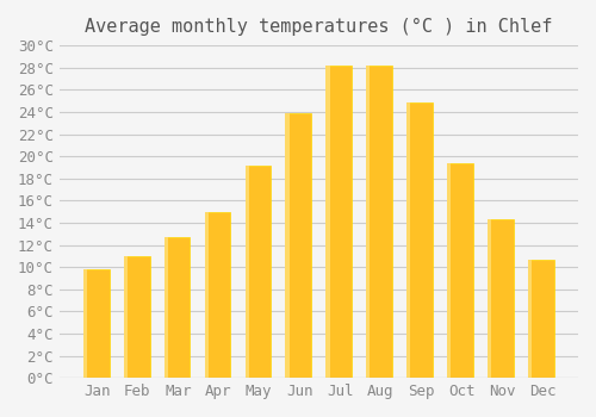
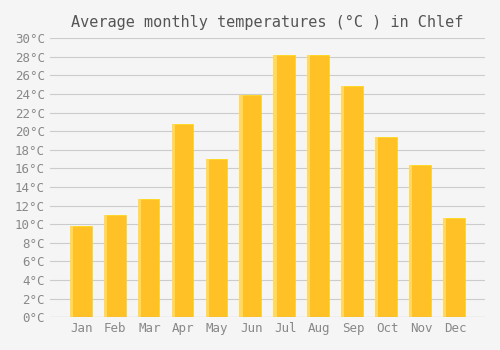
Apr: 15.0°C -> 20.8°C
May: 19.2°C -> 17.0°C
Nov: 14.3°C -> 16.4°C
